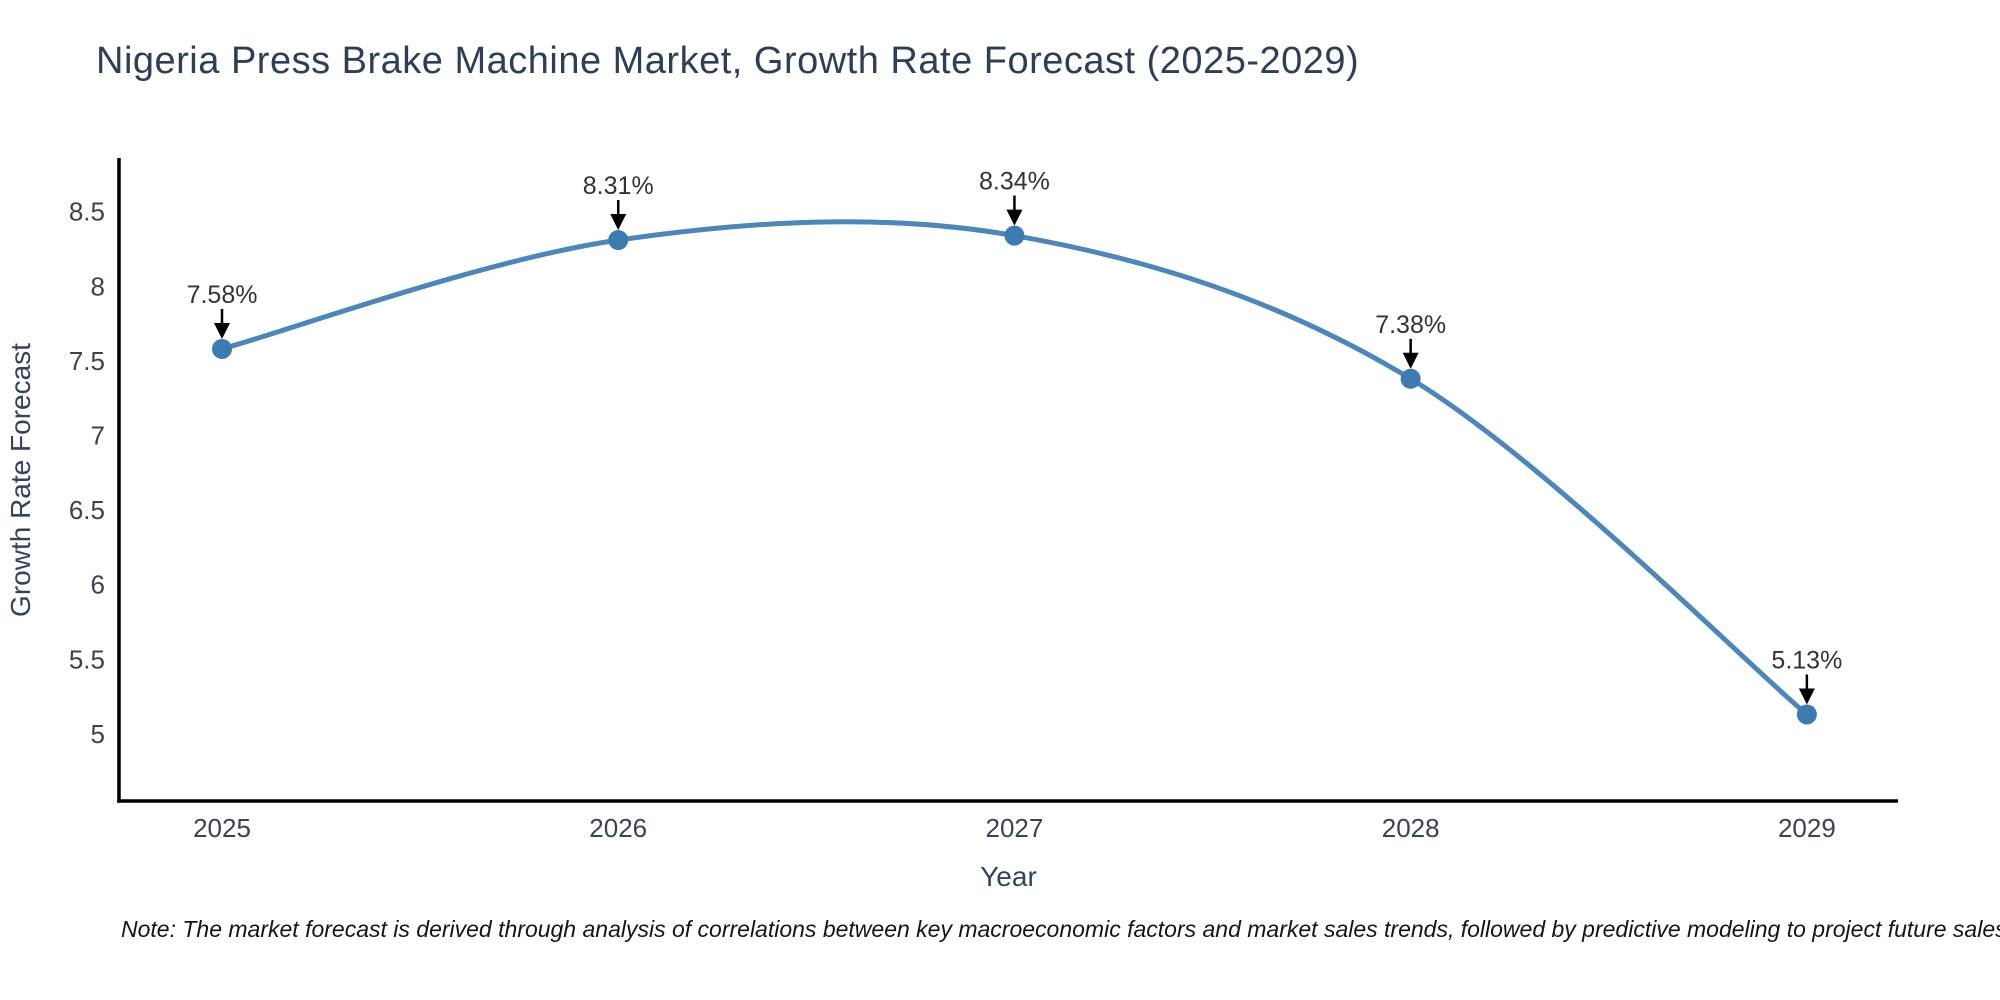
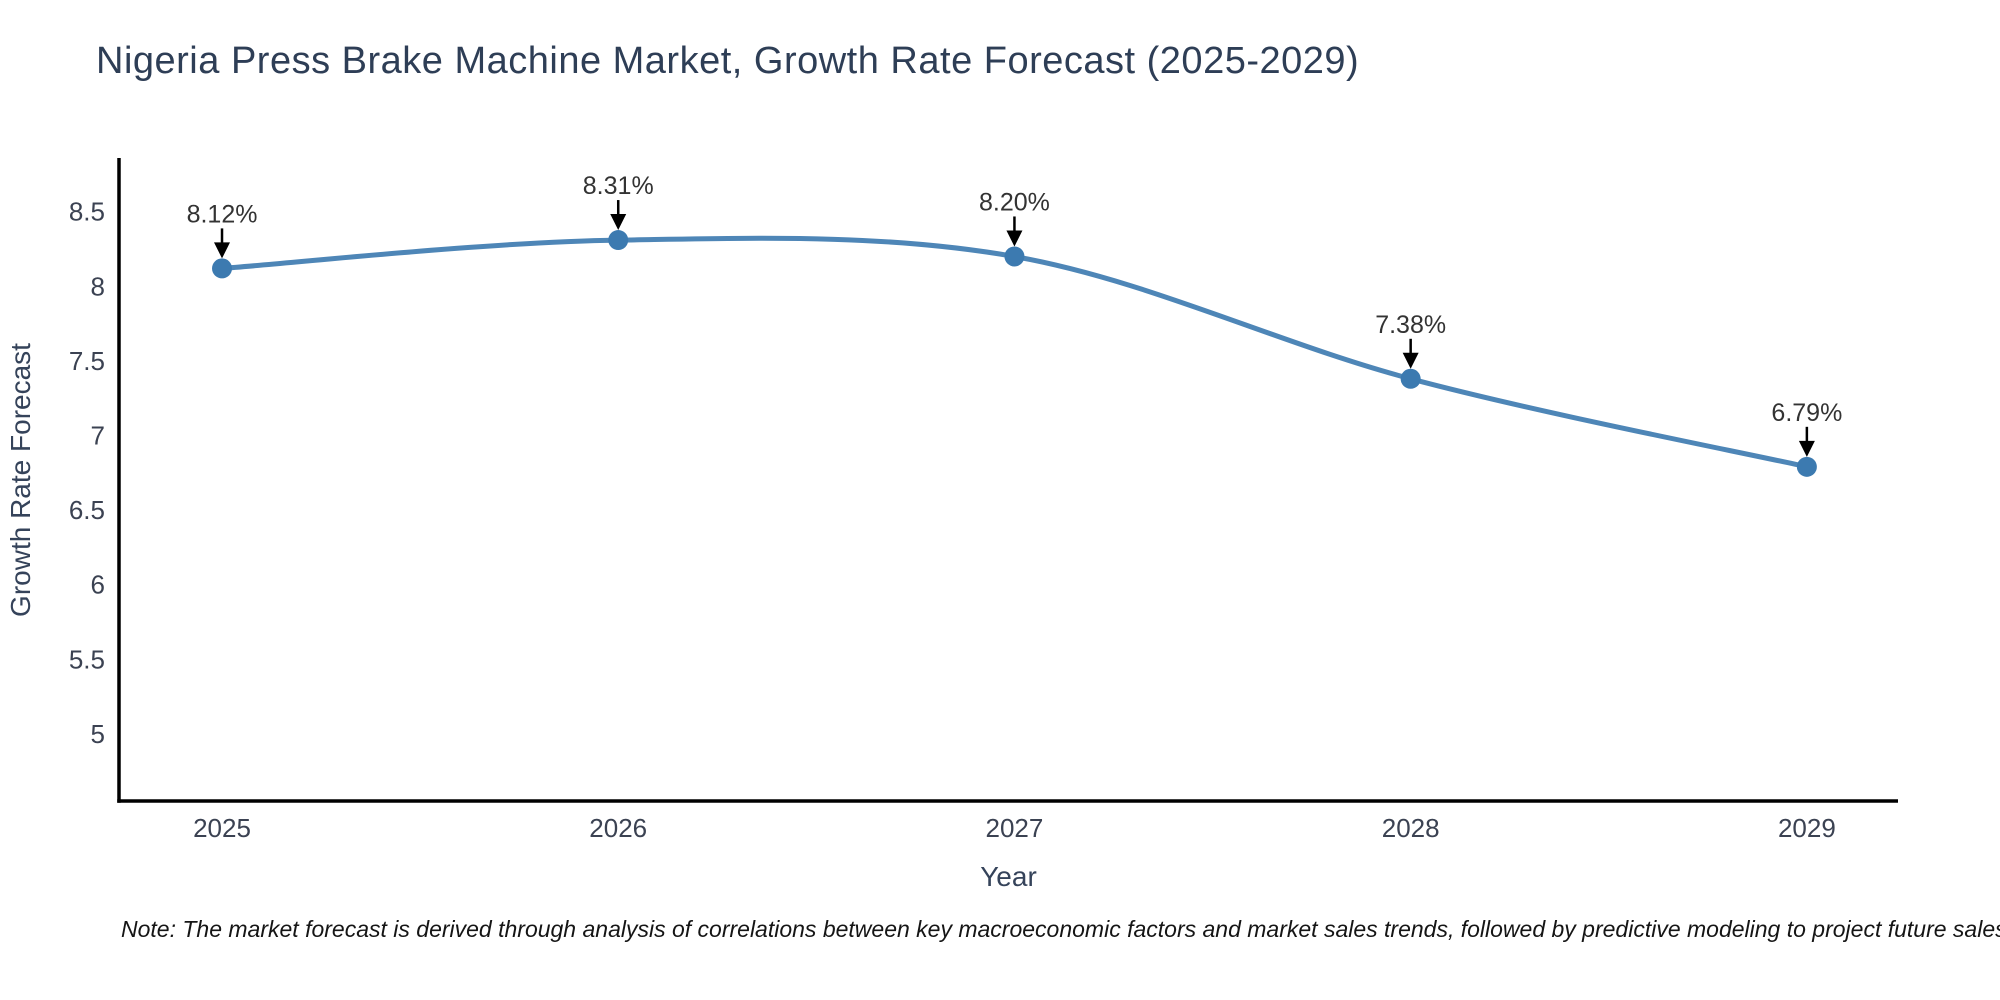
2025: 7.58% -> 8.12%
2027: 8.34% -> 8.20%
2029: 5.13% -> 6.79%
